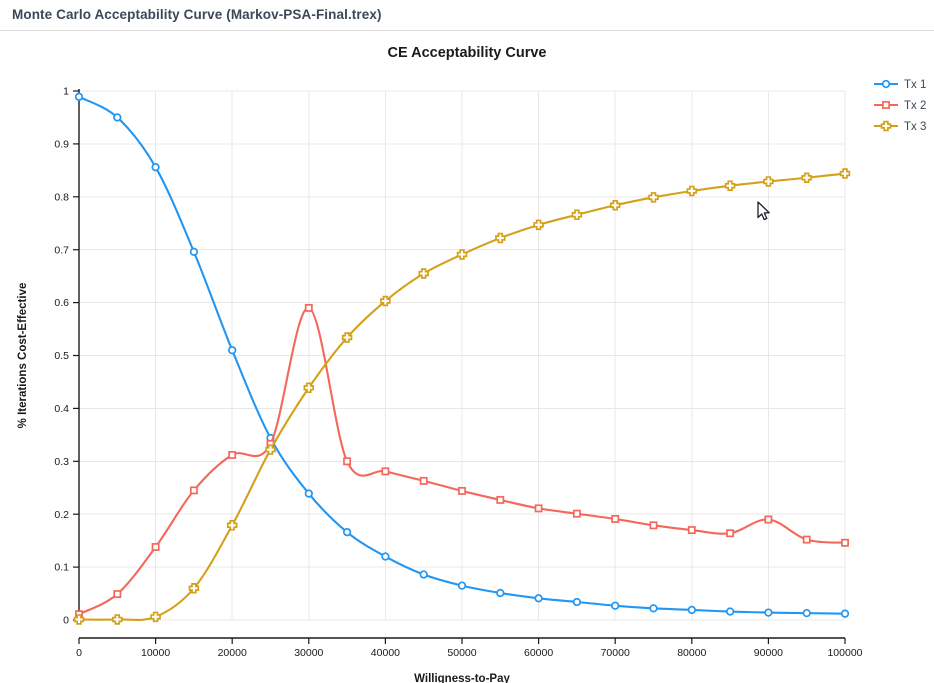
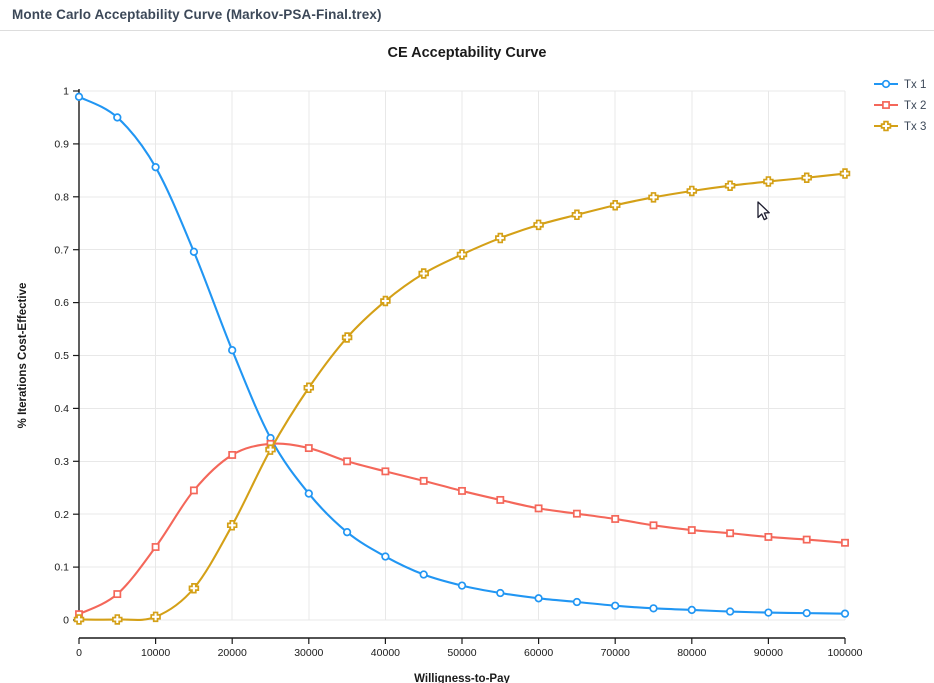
Tx 2/30000: 0.59 -> 0.33
Tx 2/90000: 0.19 -> 0.16
